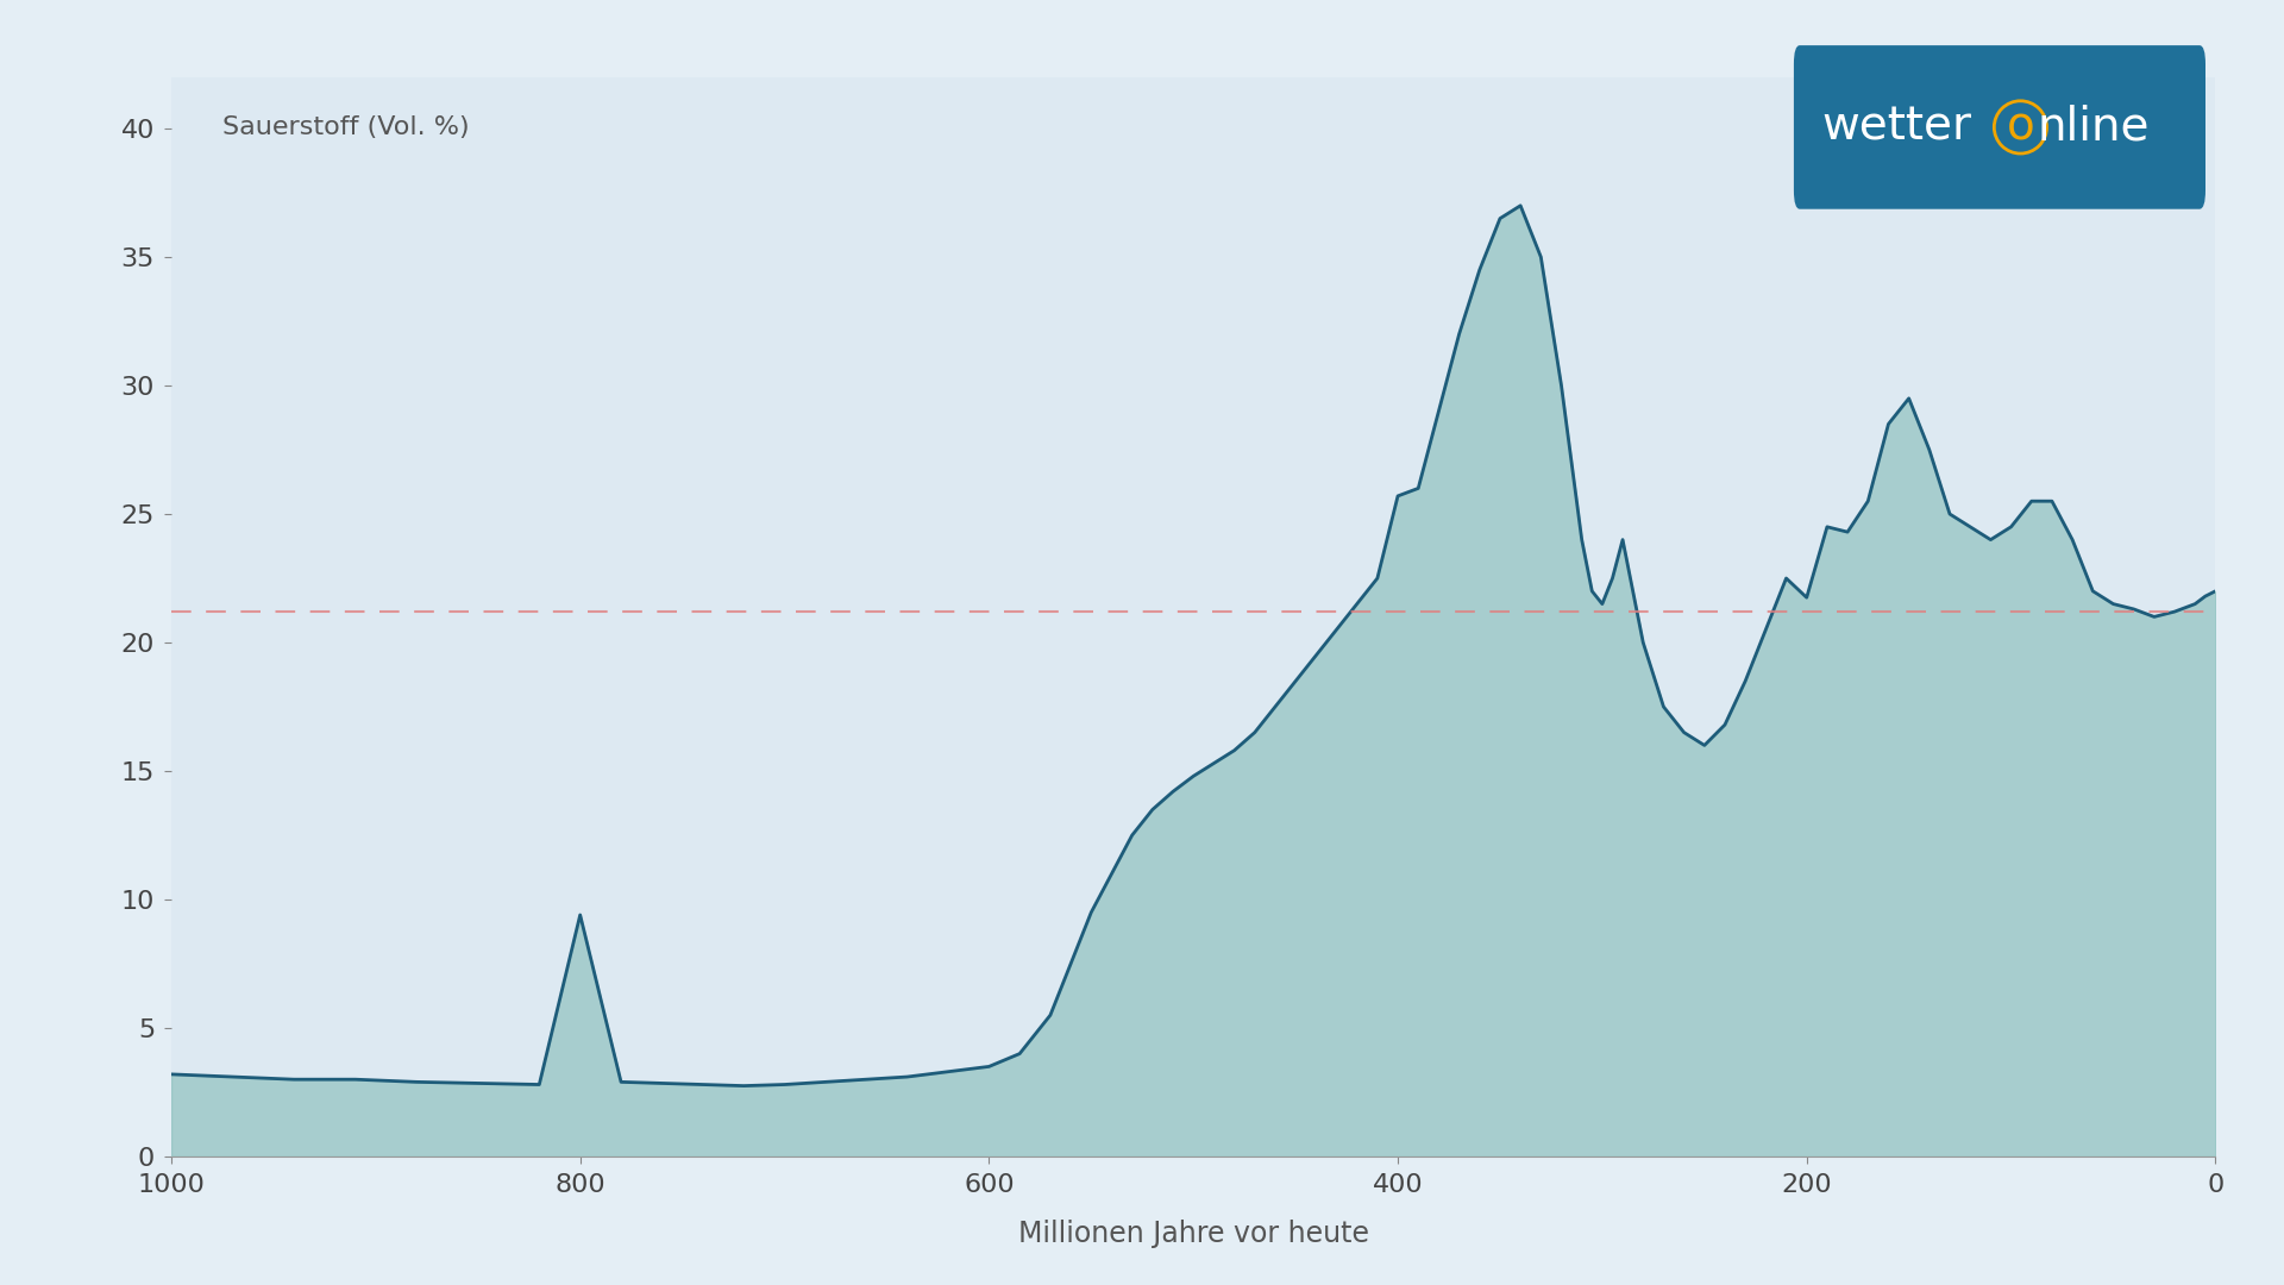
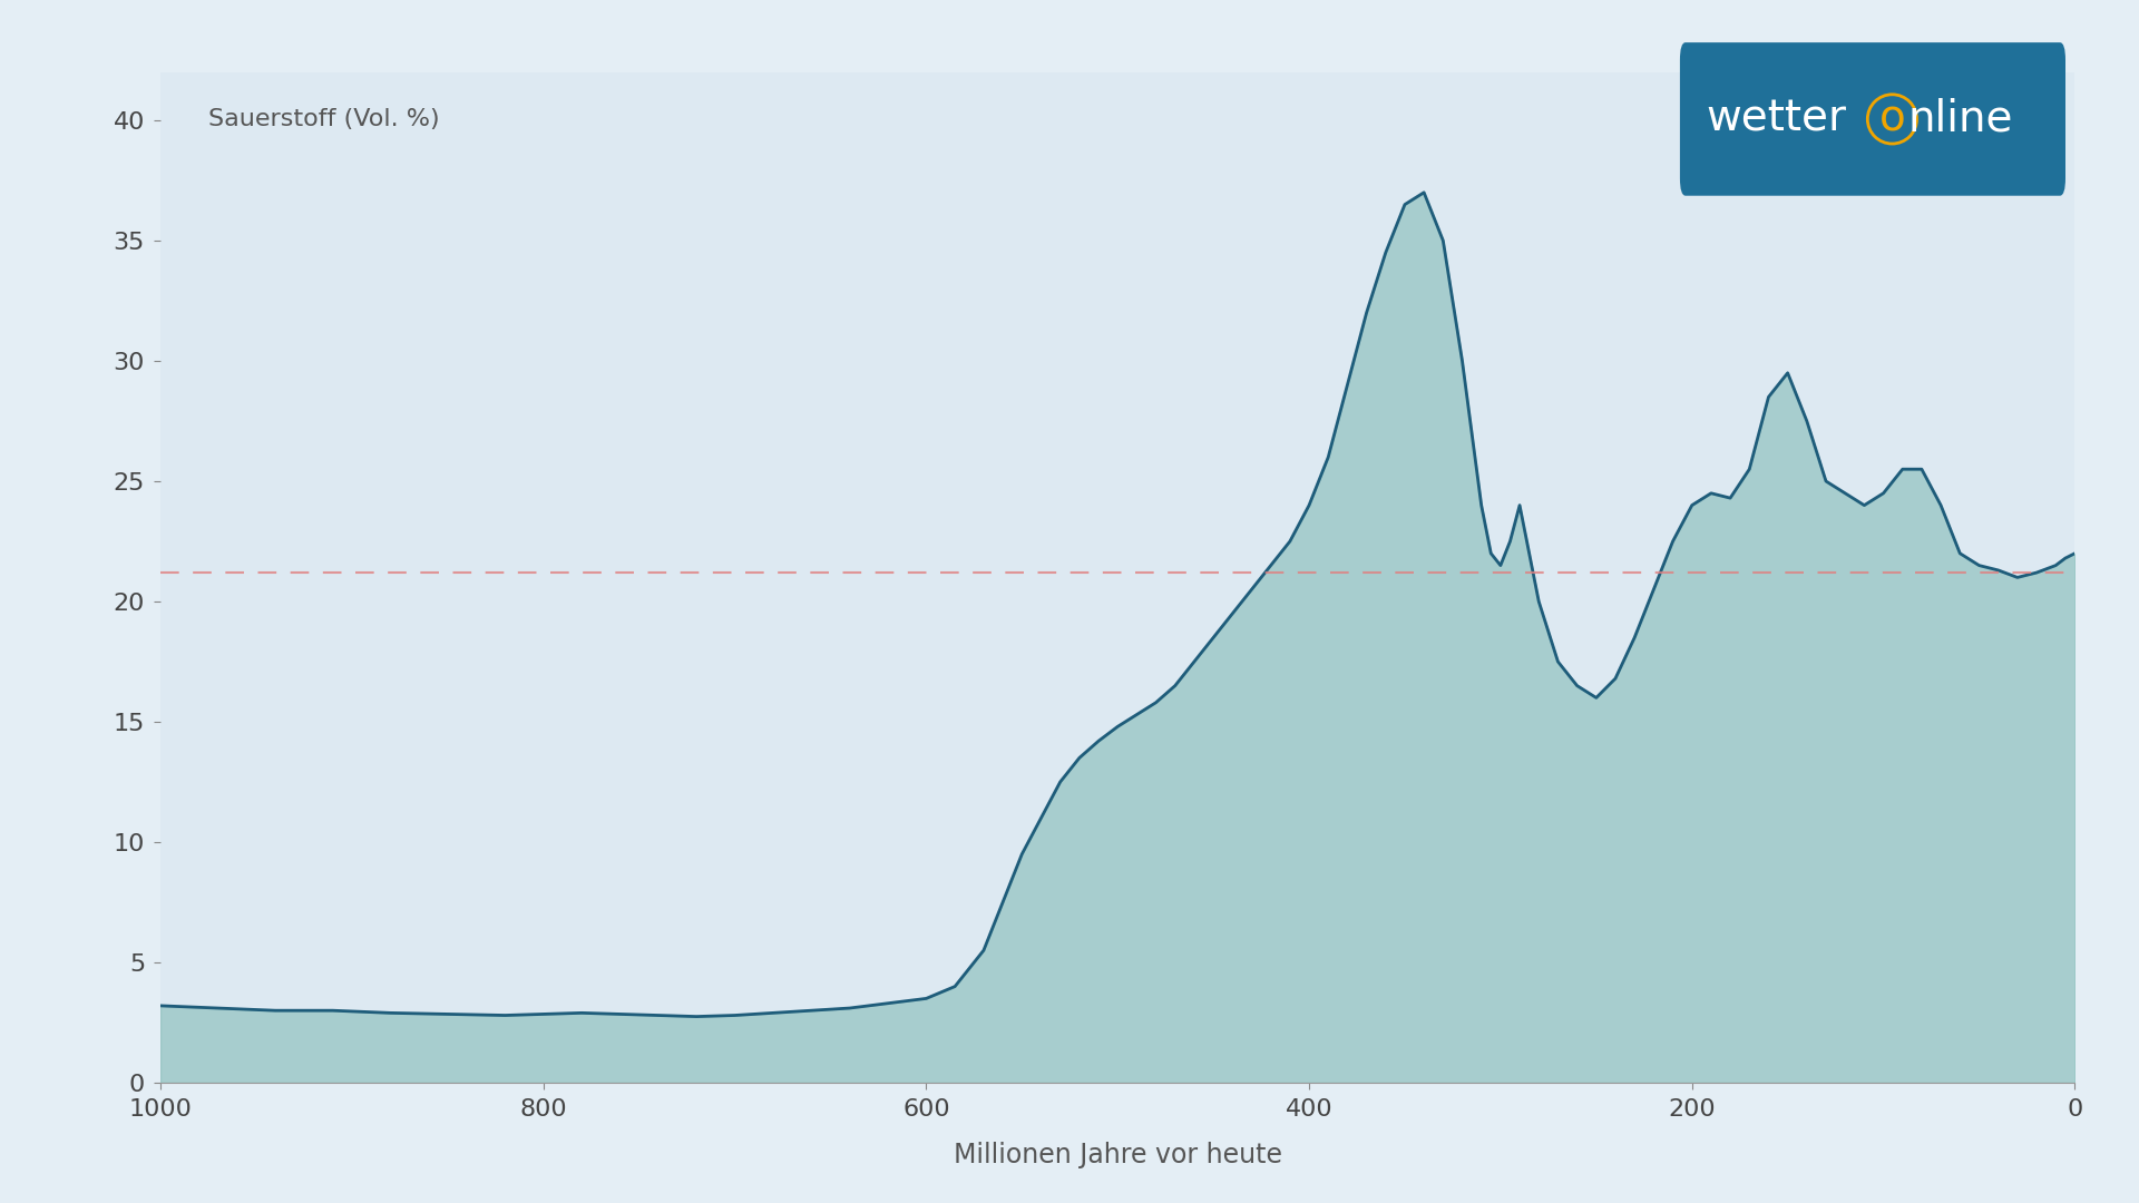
800: 9.40 -> 2.85
400: 25.70 -> 24.00
200: 21.75 -> 24.00
